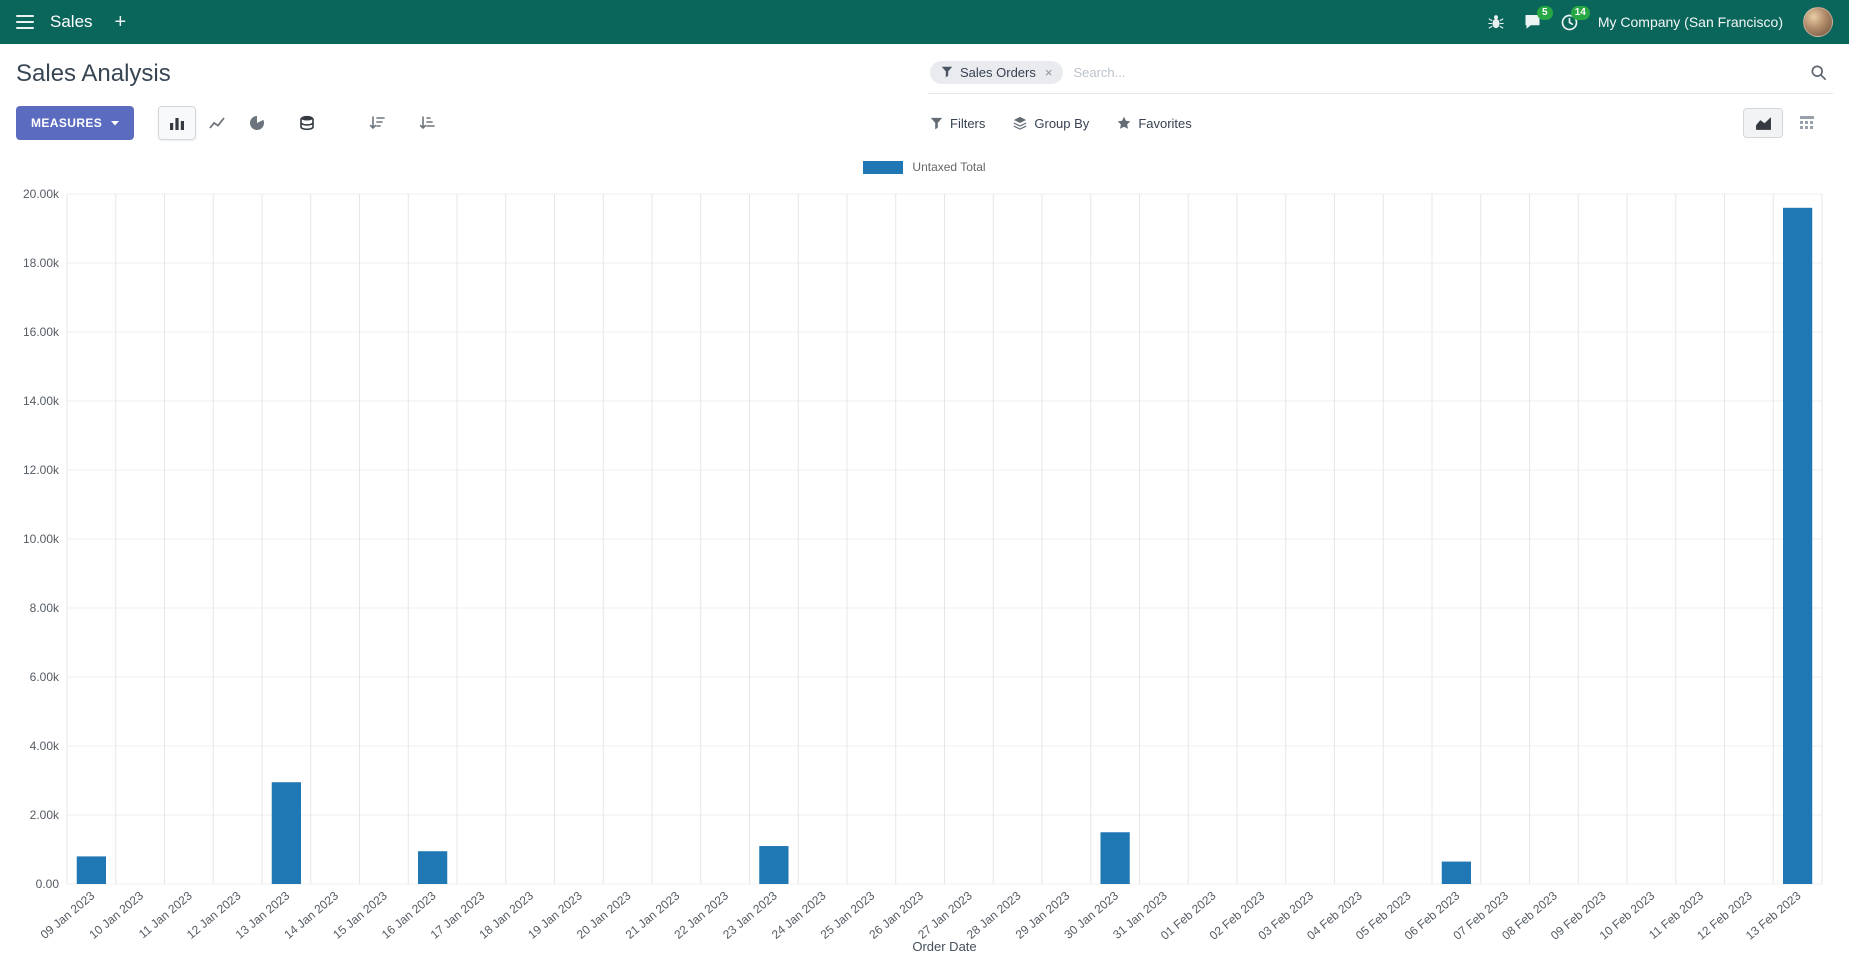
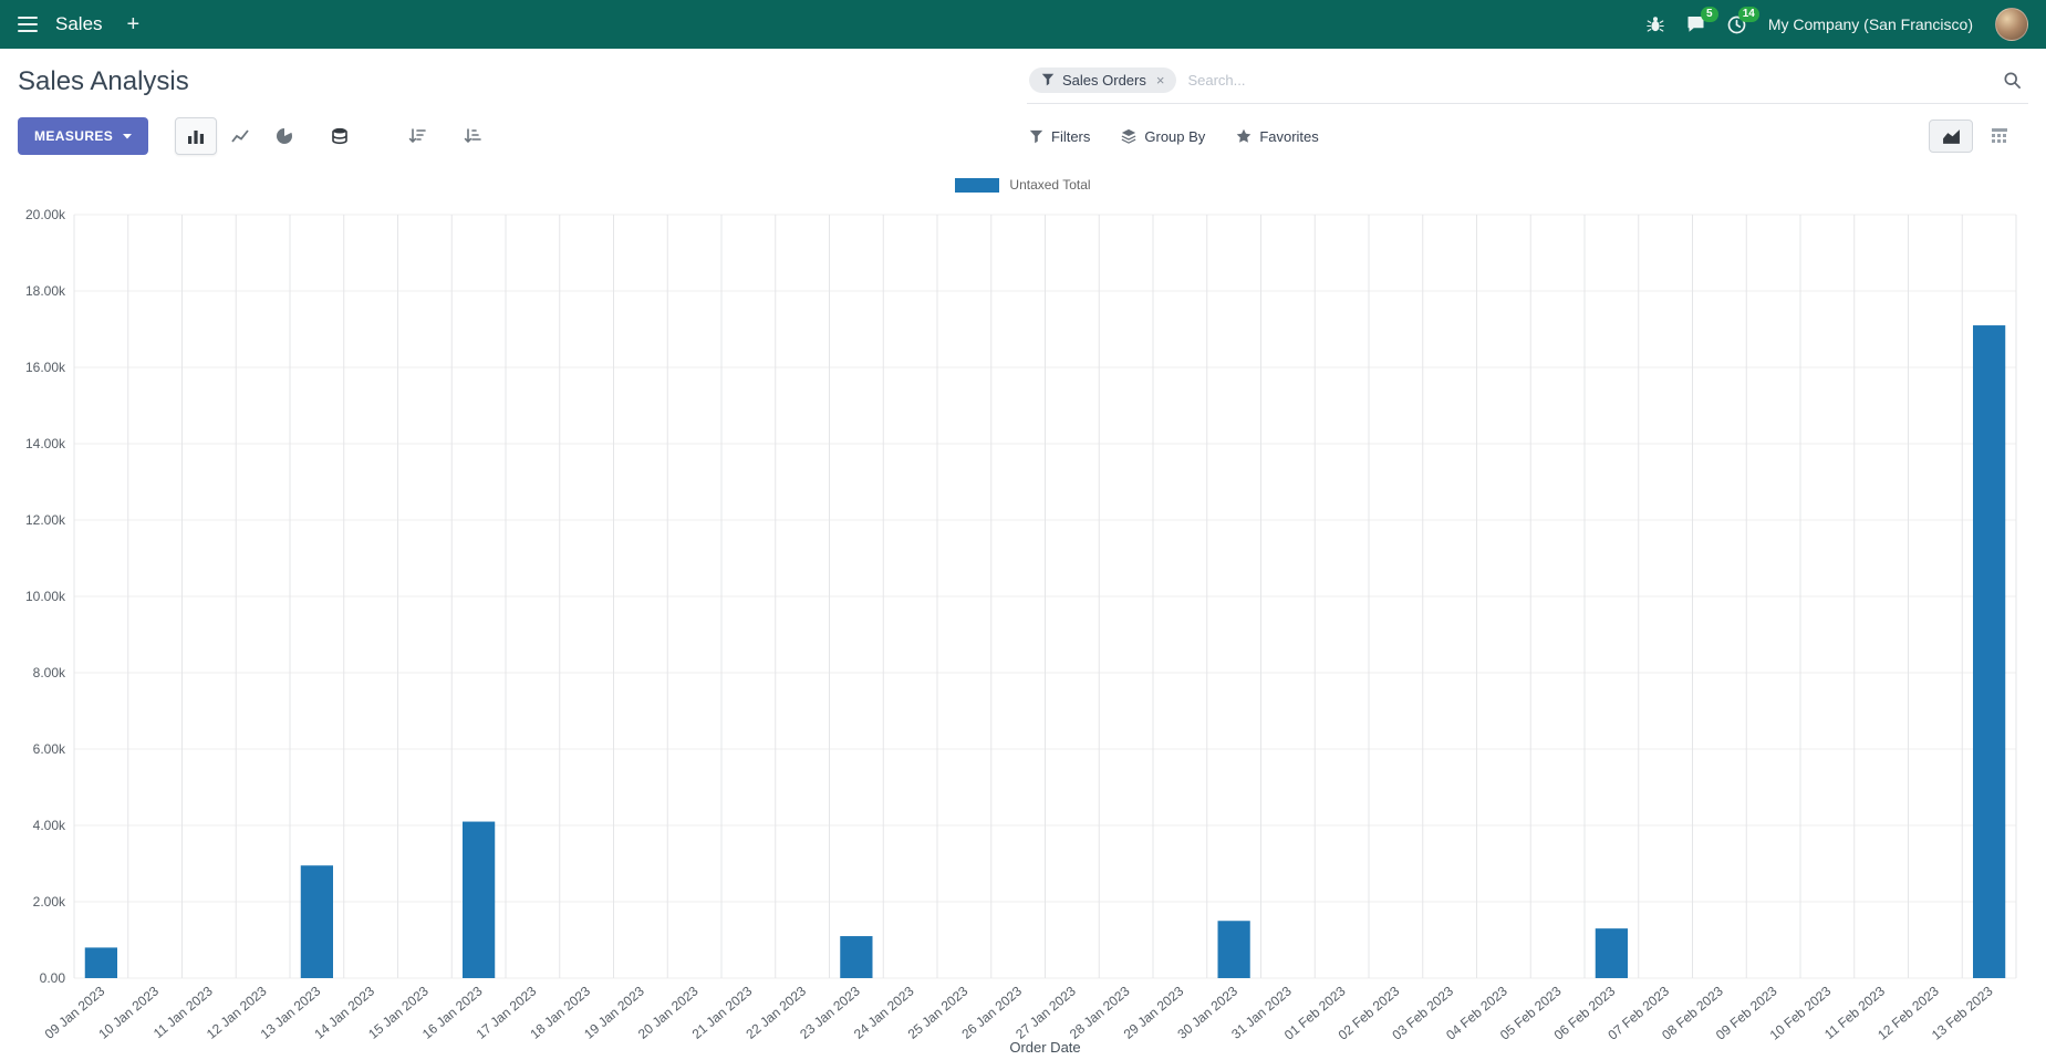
16 Jan 2023: 1.0k -> 4.1k
06 Feb 2023: 0.6k -> 1.3k
13 Feb 2023: 19.6k -> 17.1k
